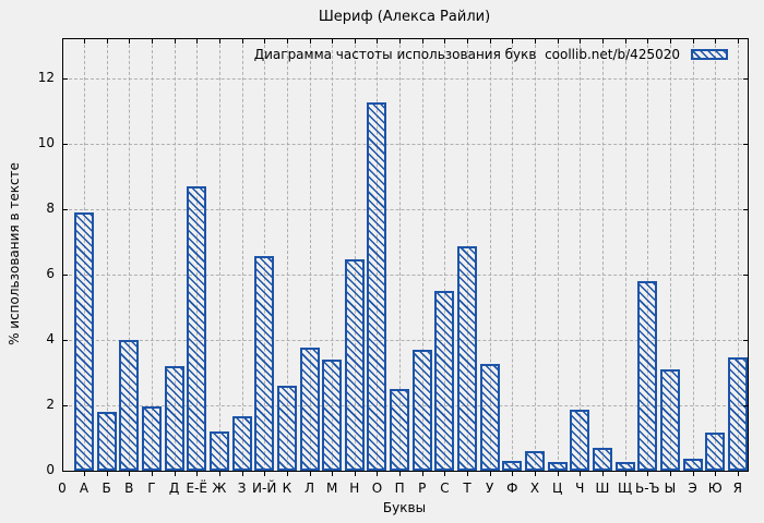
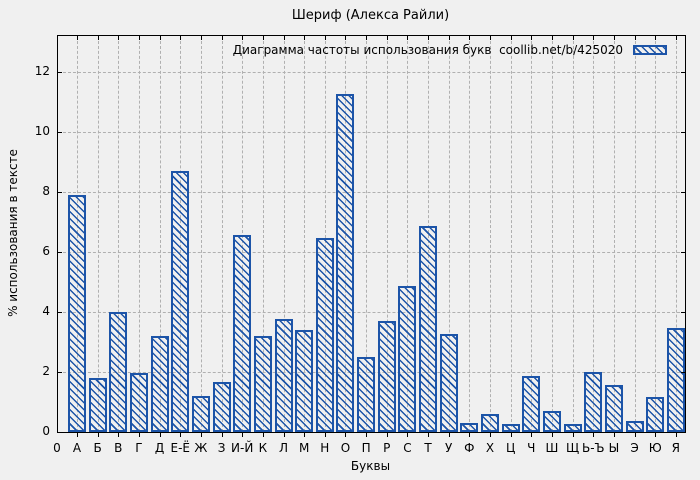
К: 2.6 -> 3.2
С: 5.5 -> 4.8
Ь-Ъ: 5.8 -> 2.0
Ы: 3.1 -> 1.6
